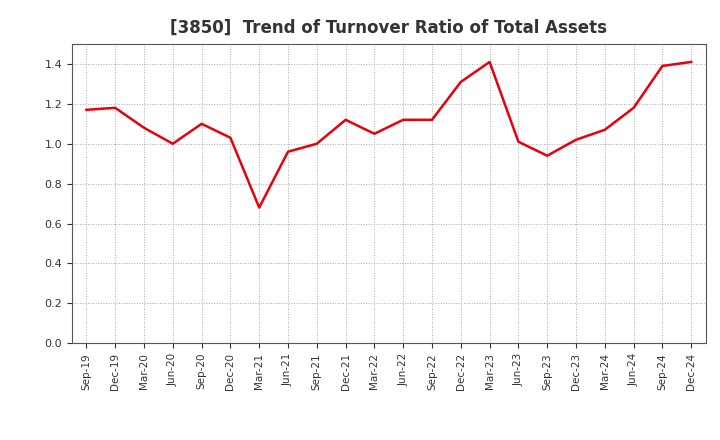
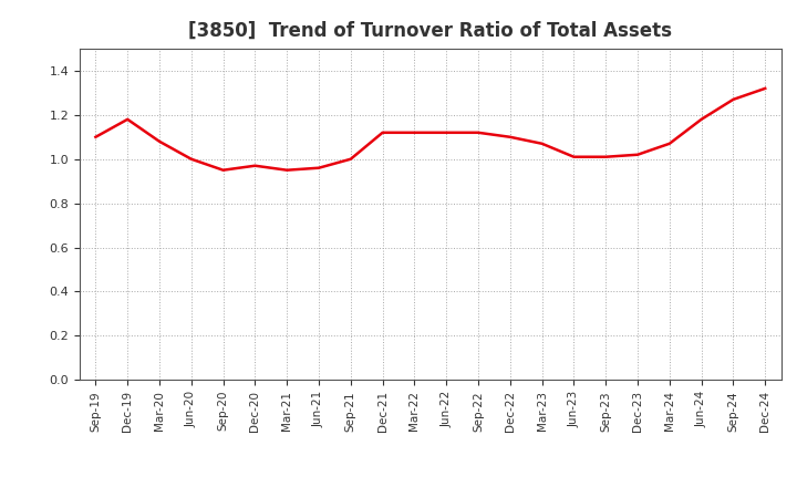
Sep-19: 1.17 -> 1.10
Sep-20: 1.10 -> 0.95
Dec-20: 1.03 -> 0.97
Mar-21: 0.68 -> 0.95
Mar-22: 1.05 -> 1.12
Dec-22: 1.31 -> 1.10
Mar-23: 1.41 -> 1.07
Sep-23: 0.94 -> 1.01
Sep-24: 1.39 -> 1.27
Dec-24: 1.41 -> 1.32
